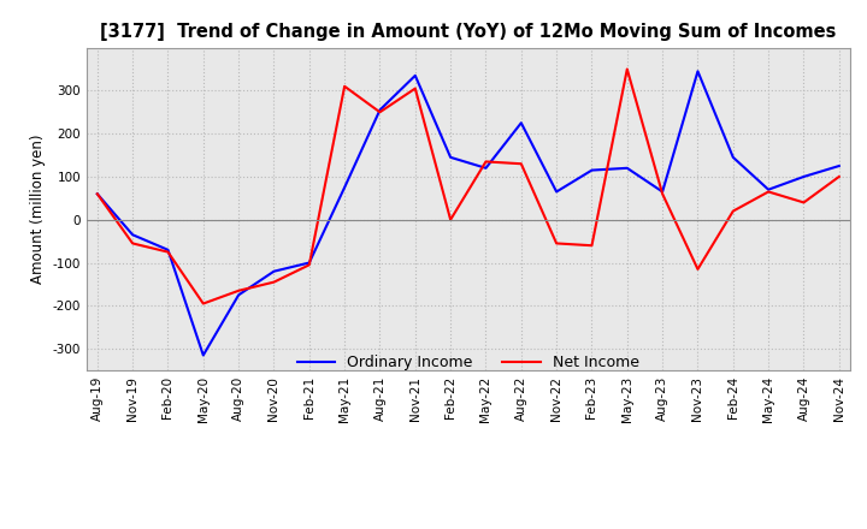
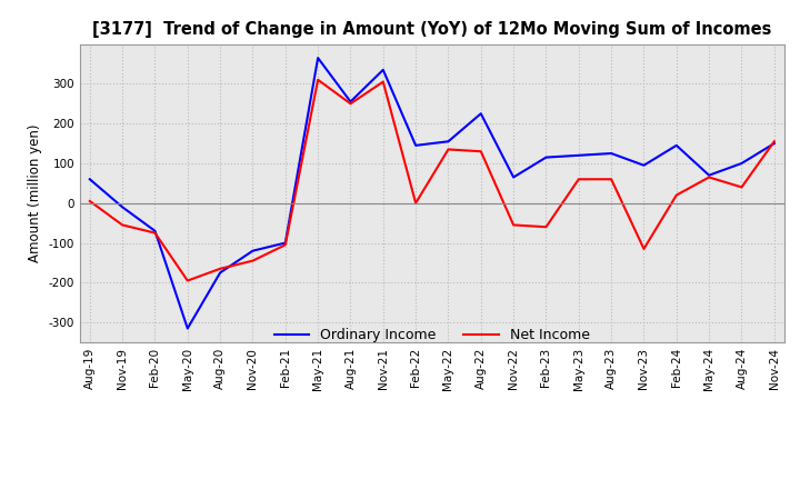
Net Income/Aug-19: 60 -> 5
Ordinary Income/Nov-19: -35 -> -10
Ordinary Income/May-21: 75 -> 365
Ordinary Income/May-22: 120 -> 155
Net Income/May-23: 350 -> 60
Ordinary Income/Aug-23: 65 -> 125
Ordinary Income/Nov-23: 345 -> 95
Ordinary Income/Nov-24: 125 -> 150
Net Income/Nov-24: 100 -> 155
